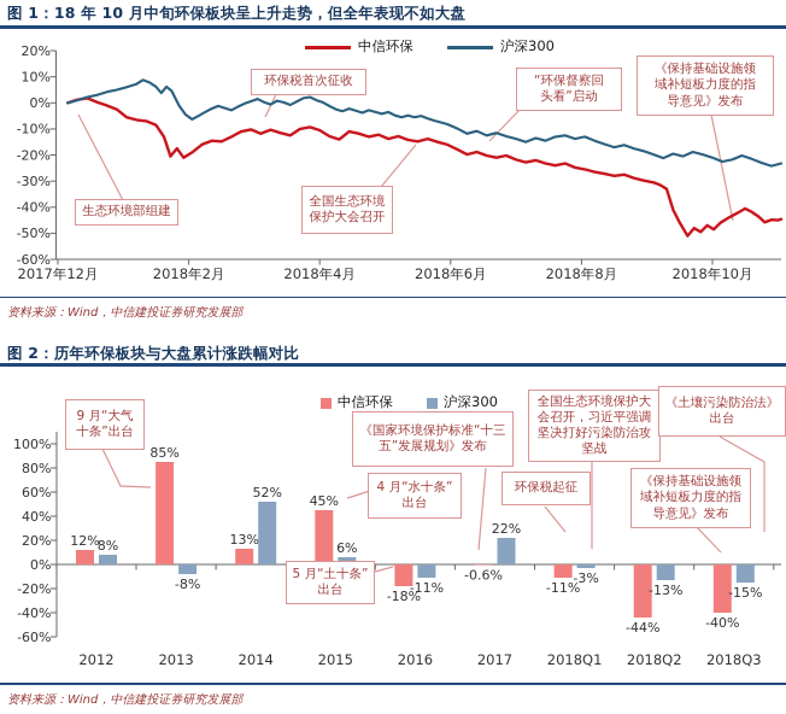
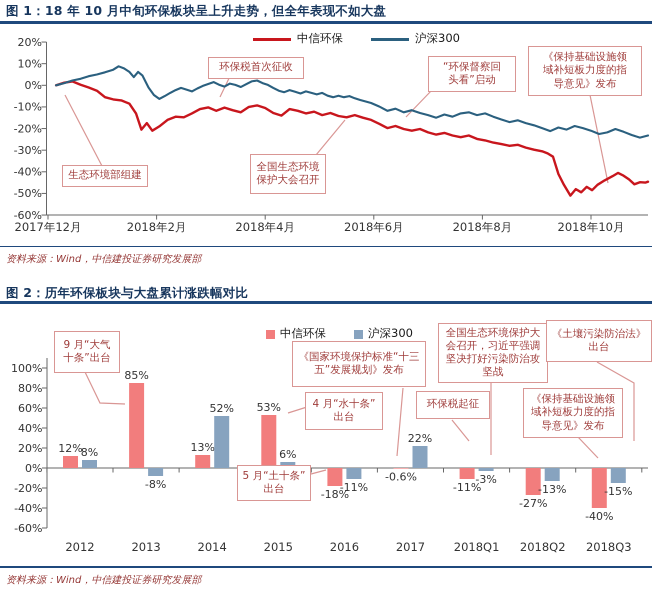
图 2：历年环保板块与大盘累计涨跌幅对比/中信环保/2015: 45% -> 53%
图 2：历年环保板块与大盘累计涨跌幅对比/中信环保/2018Q2: -44% -> -27%
